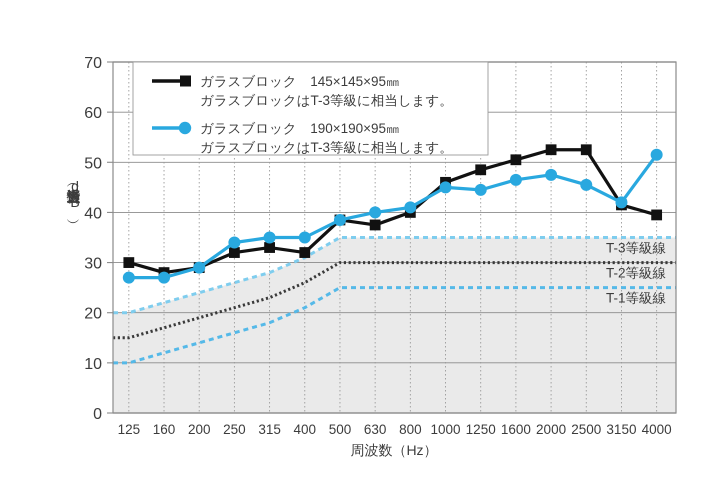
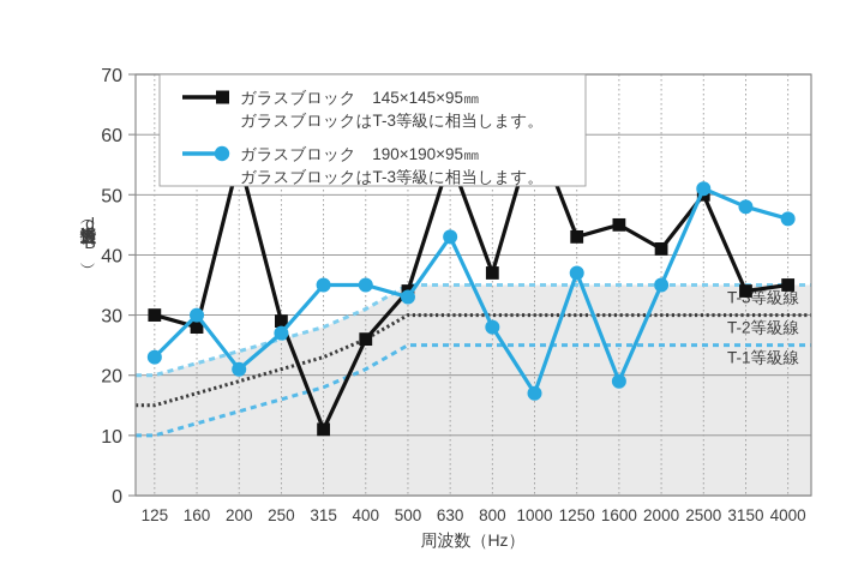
ガラスブロック 190×190×95㎜/125: 27 -> 23
ガラスブロック 190×190×95㎜/160: 27 -> 30
ガラスブロック 145×145×95㎜/200: 29 -> 56
ガラスブロック 190×190×95㎜/200: 29 -> 21
ガラスブロック 145×145×95㎜/250: 32 -> 29
ガラスブロック 190×190×95㎜/250: 34 -> 27
ガラスブロック 145×145×95㎜/315: 33 -> 11
ガラスブロック 145×145×95㎜/400: 32 -> 26
ガラスブロック 145×145×95㎜/500: 38 -> 34
ガラスブロック 190×190×95㎜/500: 38 -> 33
ガラスブロック 145×145×95㎜/630: 38 -> 56
ガラスブロック 190×190×95㎜/630: 40 -> 43
ガラスブロック 145×145×95㎜/800: 40 -> 37
ガラスブロック 190×190×95㎜/800: 41 -> 28
ガラスブロック 145×145×95㎜/1000: 46 -> 61
ガラスブロック 190×190×95㎜/1000: 45 -> 17
ガラスブロック 145×145×95㎜/1250: 48 -> 43
ガラスブロック 190×190×95㎜/1250: 44 -> 37
ガラスブロック 145×145×95㎜/1600: 50 -> 45
ガラスブロック 190×190×95㎜/1600: 46 -> 19
ガラスブロック 145×145×95㎜/2000: 52 -> 41
ガラスブロック 190×190×95㎜/2000: 48 -> 35
ガラスブロック 145×145×95㎜/2500: 52 -> 50
ガラスブロック 190×190×95㎜/2500: 46 -> 51
ガラスブロック 145×145×95㎜/3150: 42 -> 34
ガラスブロック 190×190×95㎜/3150: 42 -> 48
ガラスブロック 145×145×95㎜/4000: 40 -> 35
ガラスブロック 190×190×95㎜/4000: 52 -> 46
